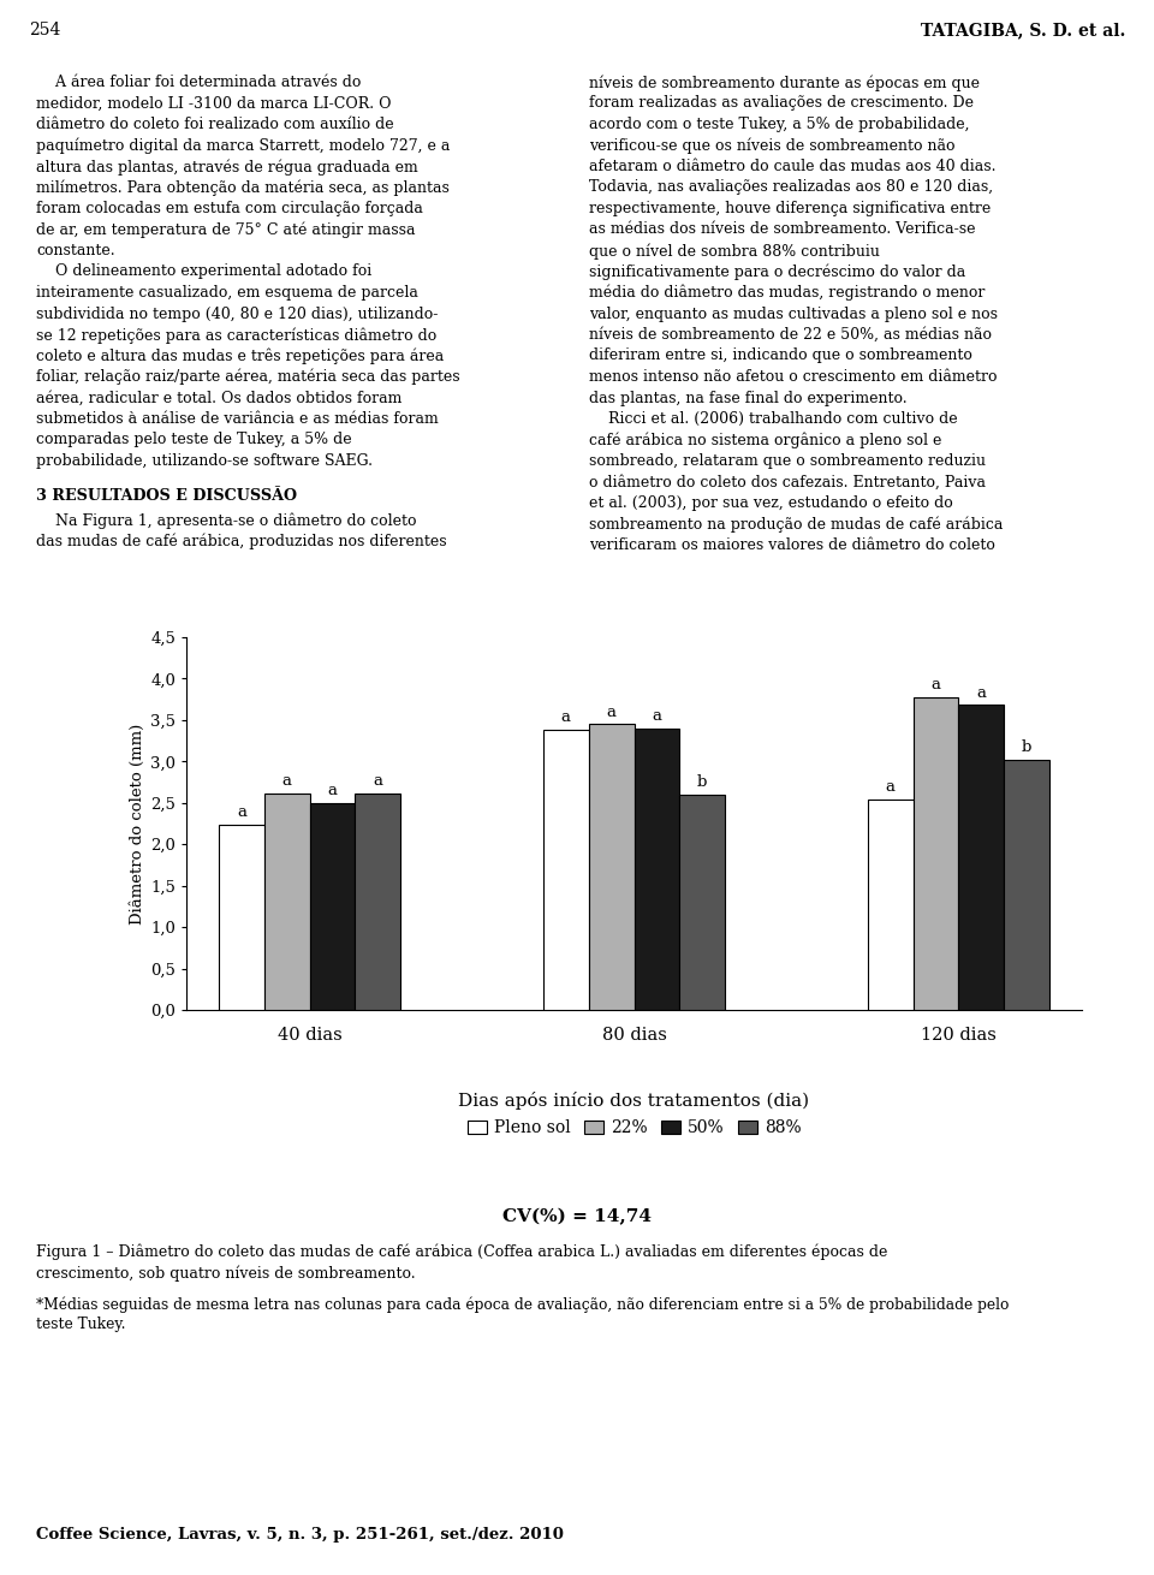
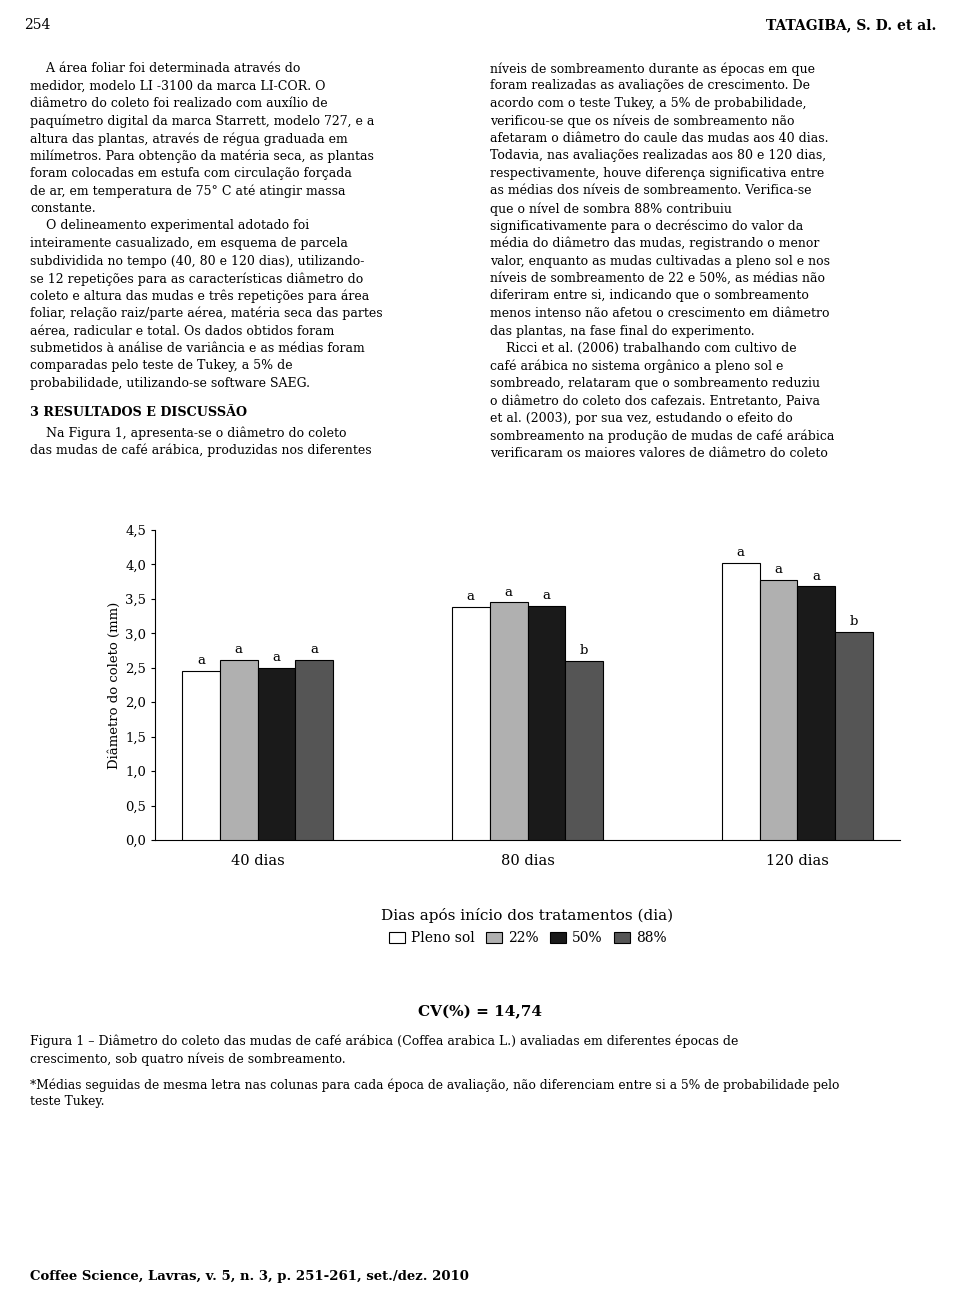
Pleno sol/40 dias: 2,24 -> 2,45
Pleno sol/120 dias: 2,54 -> 4,02
